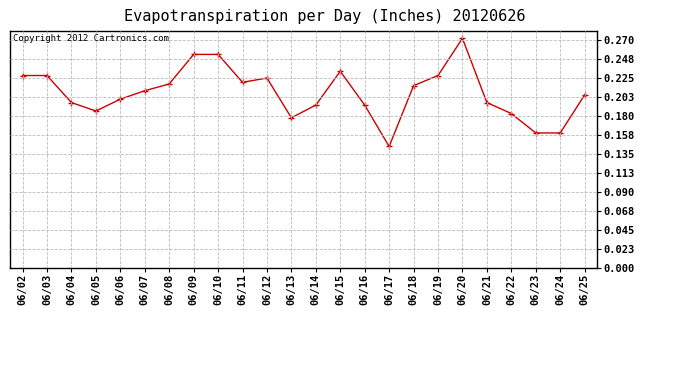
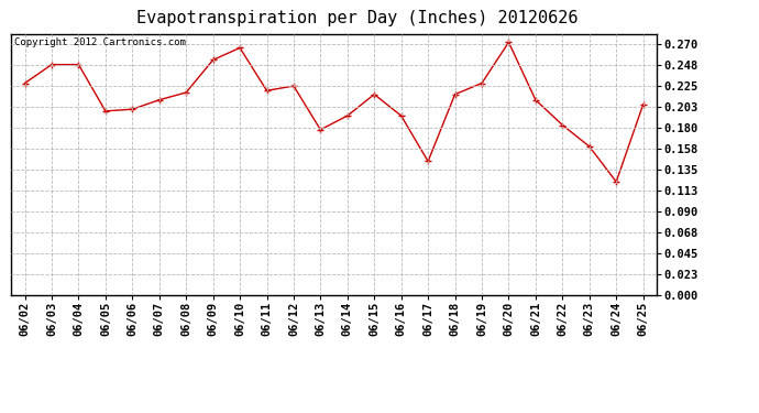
06/03: 0.228 -> 0.248
06/04: 0.196 -> 0.248
06/05: 0.186 -> 0.198
06/10: 0.253 -> 0.266
06/15: 0.233 -> 0.216
06/21: 0.196 -> 0.210
06/24: 0.160 -> 0.122
